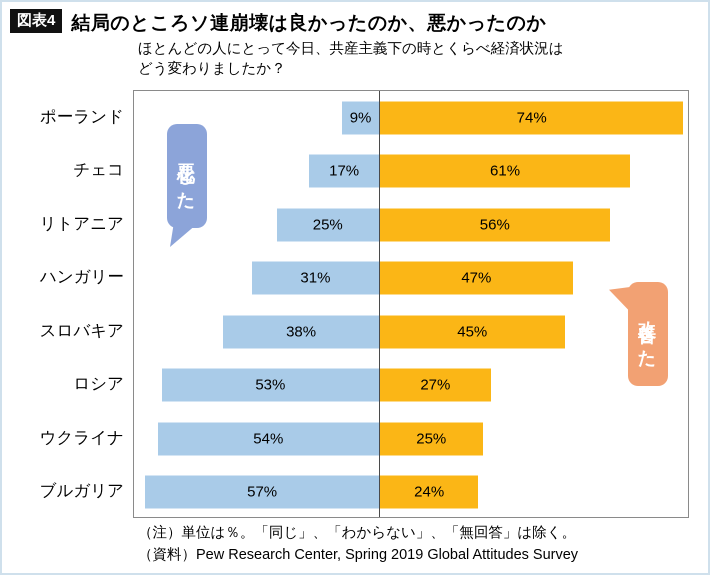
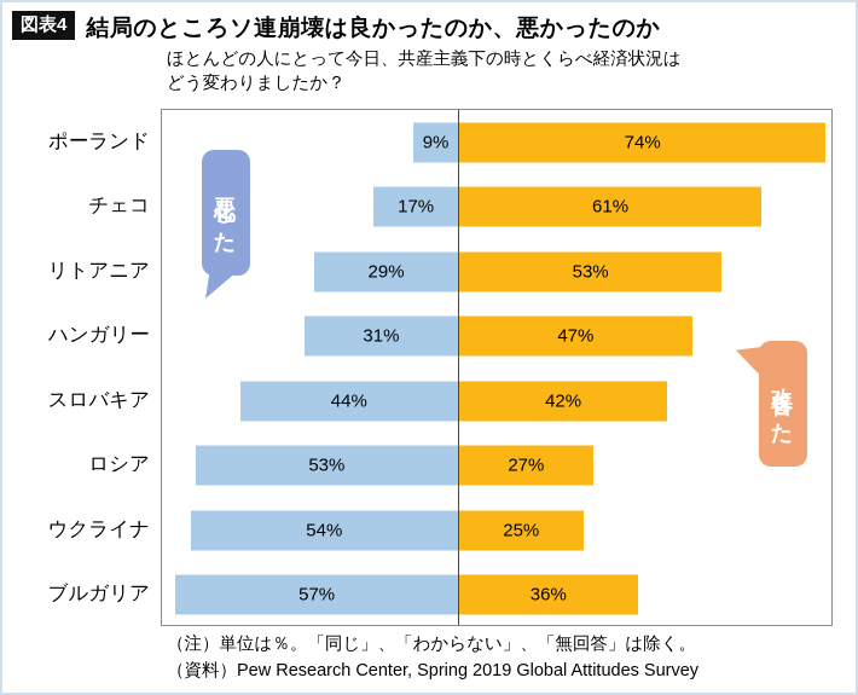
悪化した/リトアニア: 25% -> 29%
改善した/リトアニア: 56% -> 53%
悪化した/スロバキア: 38% -> 44%
改善した/スロバキア: 45% -> 42%
改善した/ブルガリア: 24% -> 36%
